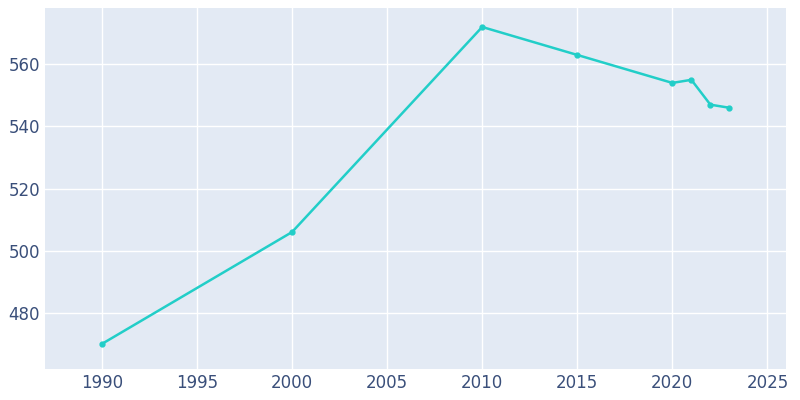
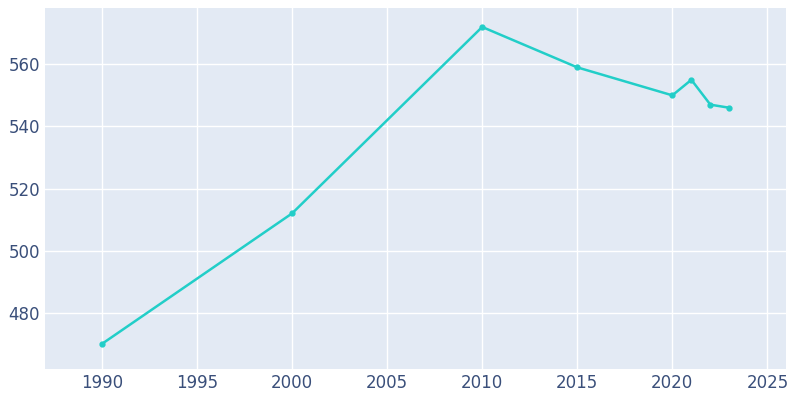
2000: 506 -> 512
2015: 563 -> 559
2020: 554 -> 550
